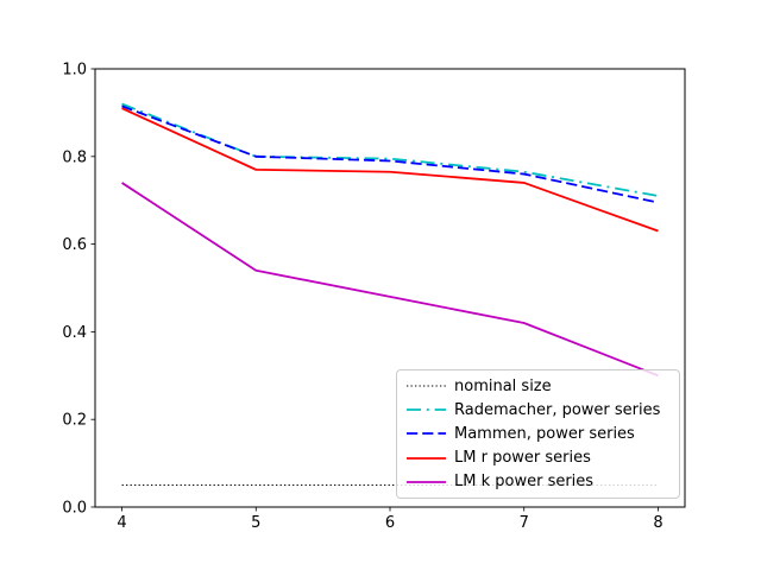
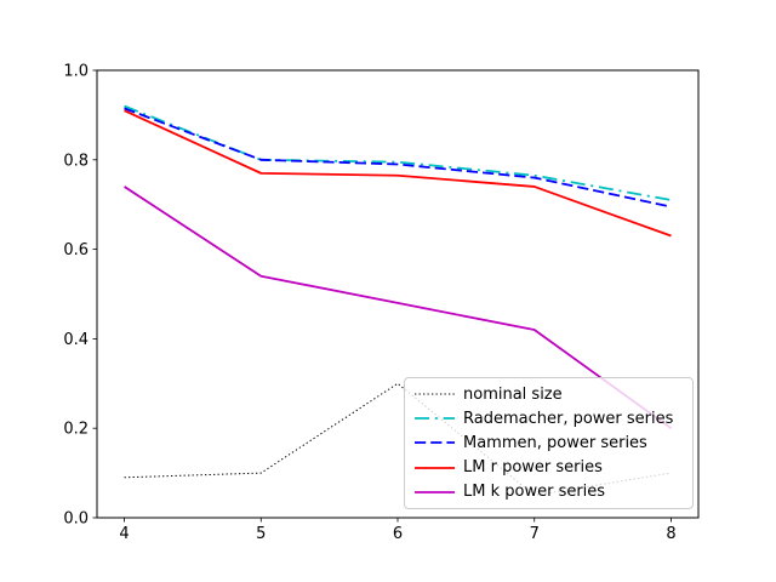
nominal size/4: 0.05 -> 0.09
nominal size/5: 0.05 -> 0.10
nominal size/6: 0.05 -> 0.30
nominal size/8: 0.05 -> 0.10
LM k power series/8: 0.30 -> 0.20
